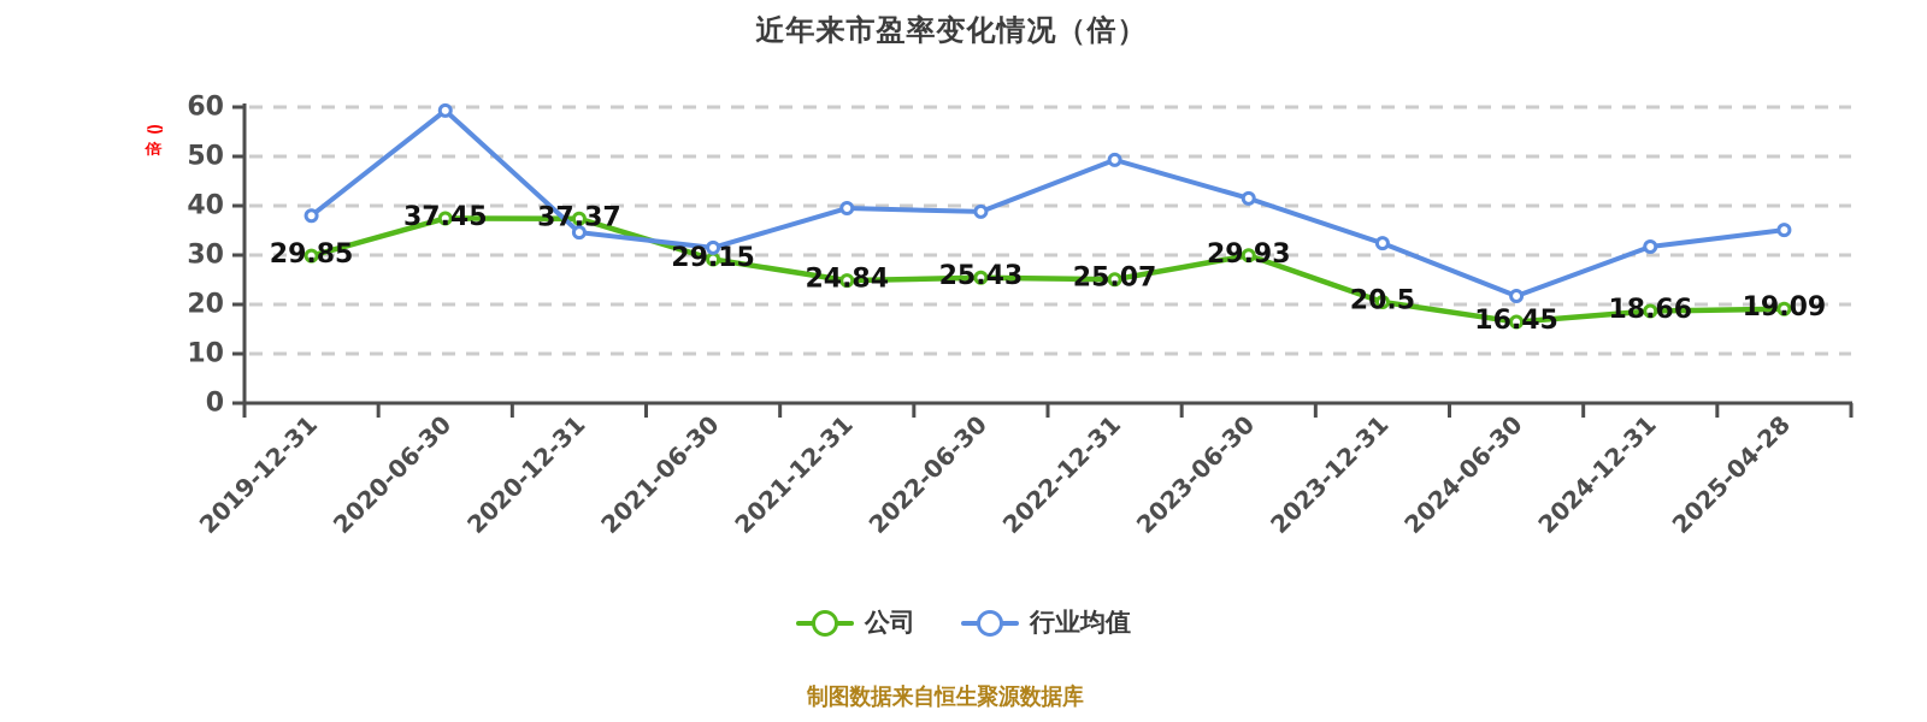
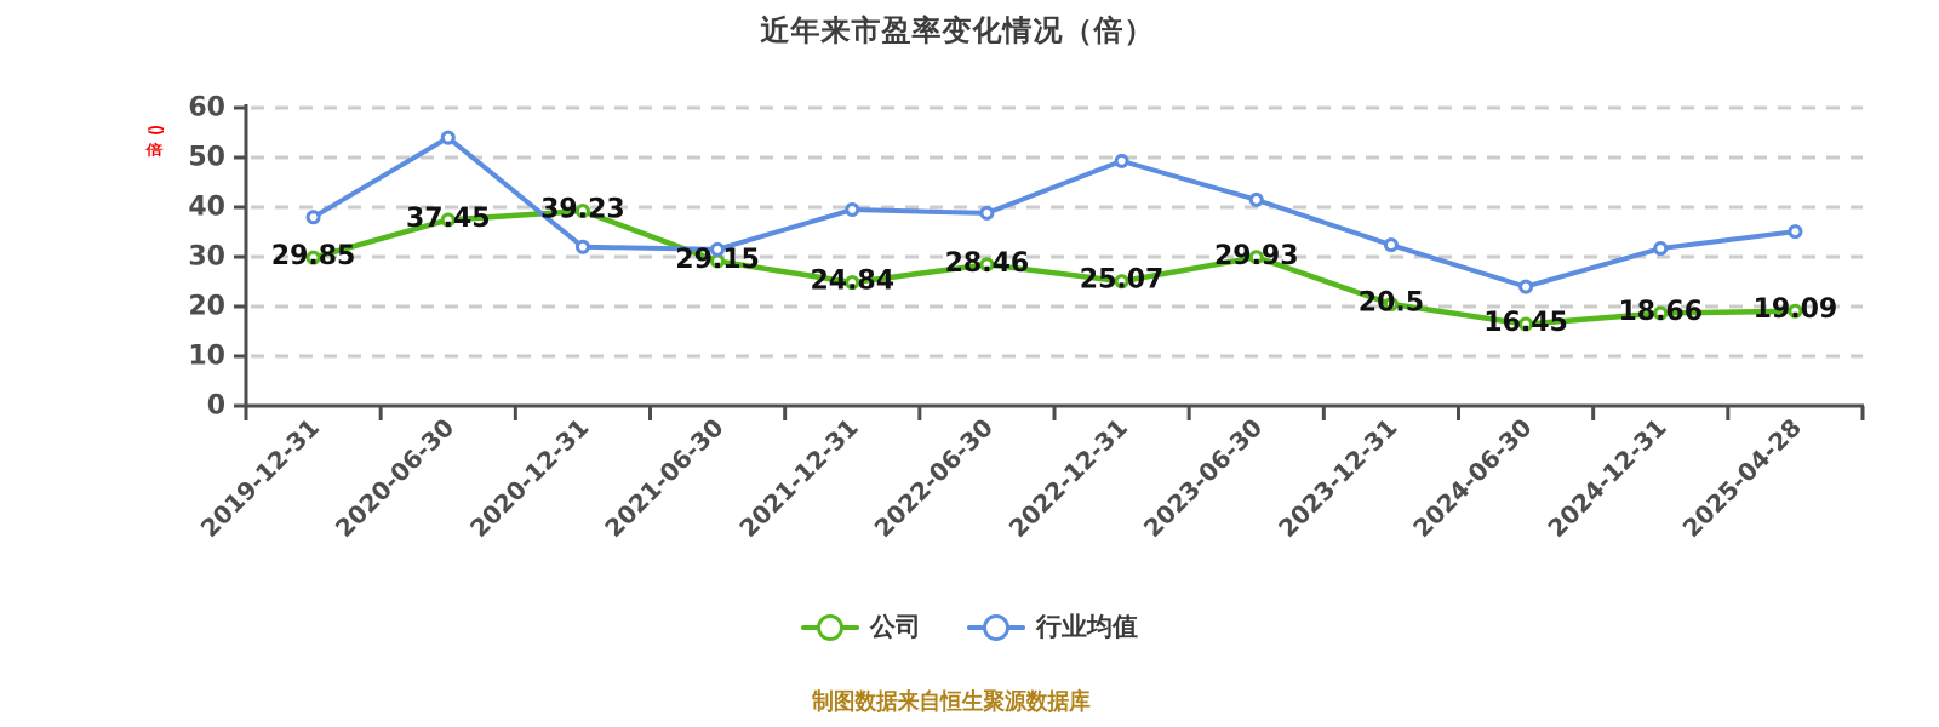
行业均值/2020-06-30: 59 -> 54
公司/2020-12-31: 37.37 -> 39.23
行业均值/2020-12-31: 35 -> 32
公司/2022-06-30: 25.43 -> 28.46
行业均值/2024-06-30: 22 -> 24
